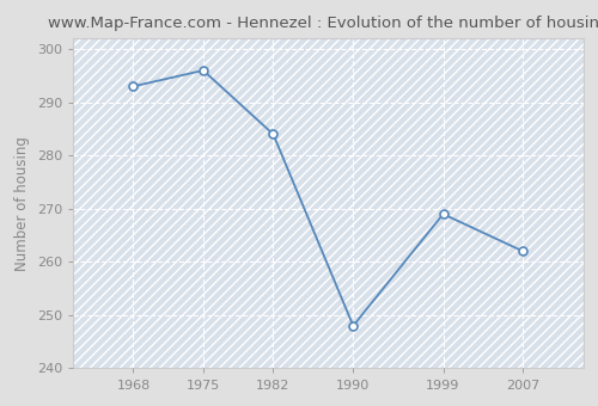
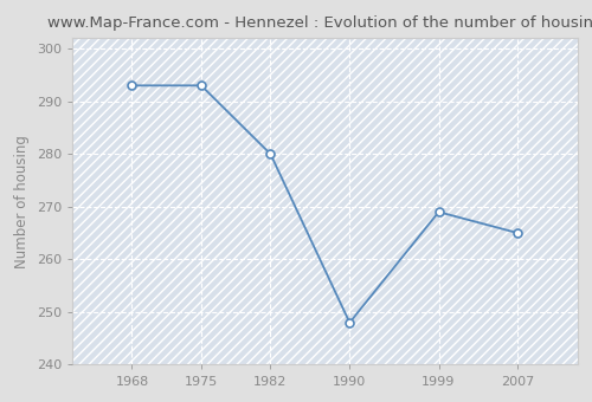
1975: 296 -> 293
1982: 284 -> 280
2007: 262 -> 265
